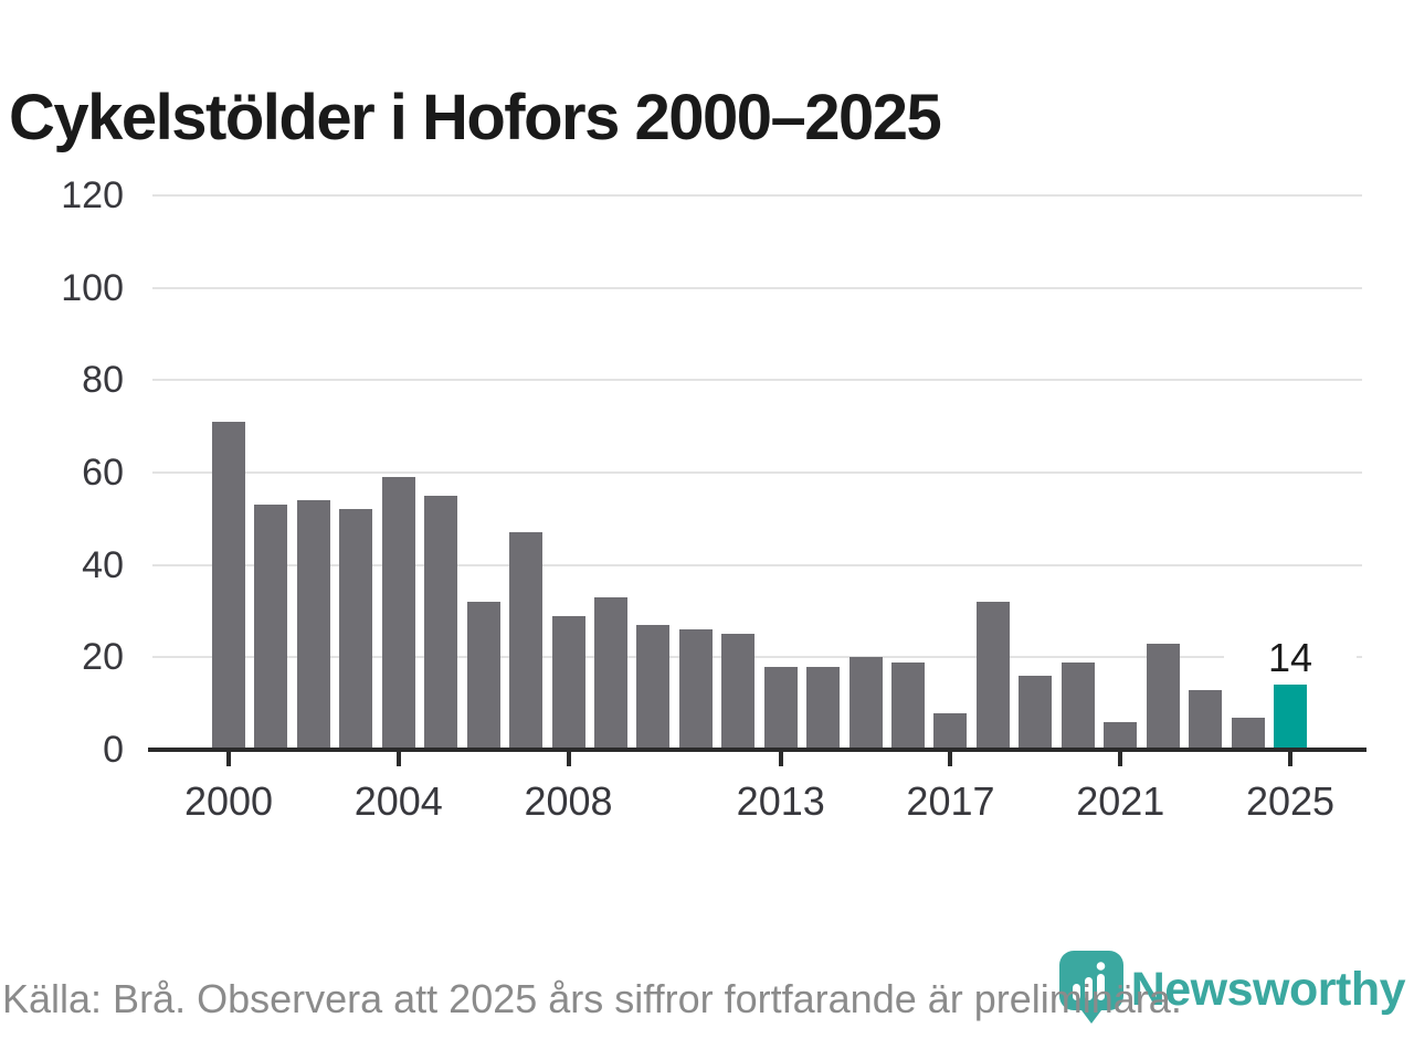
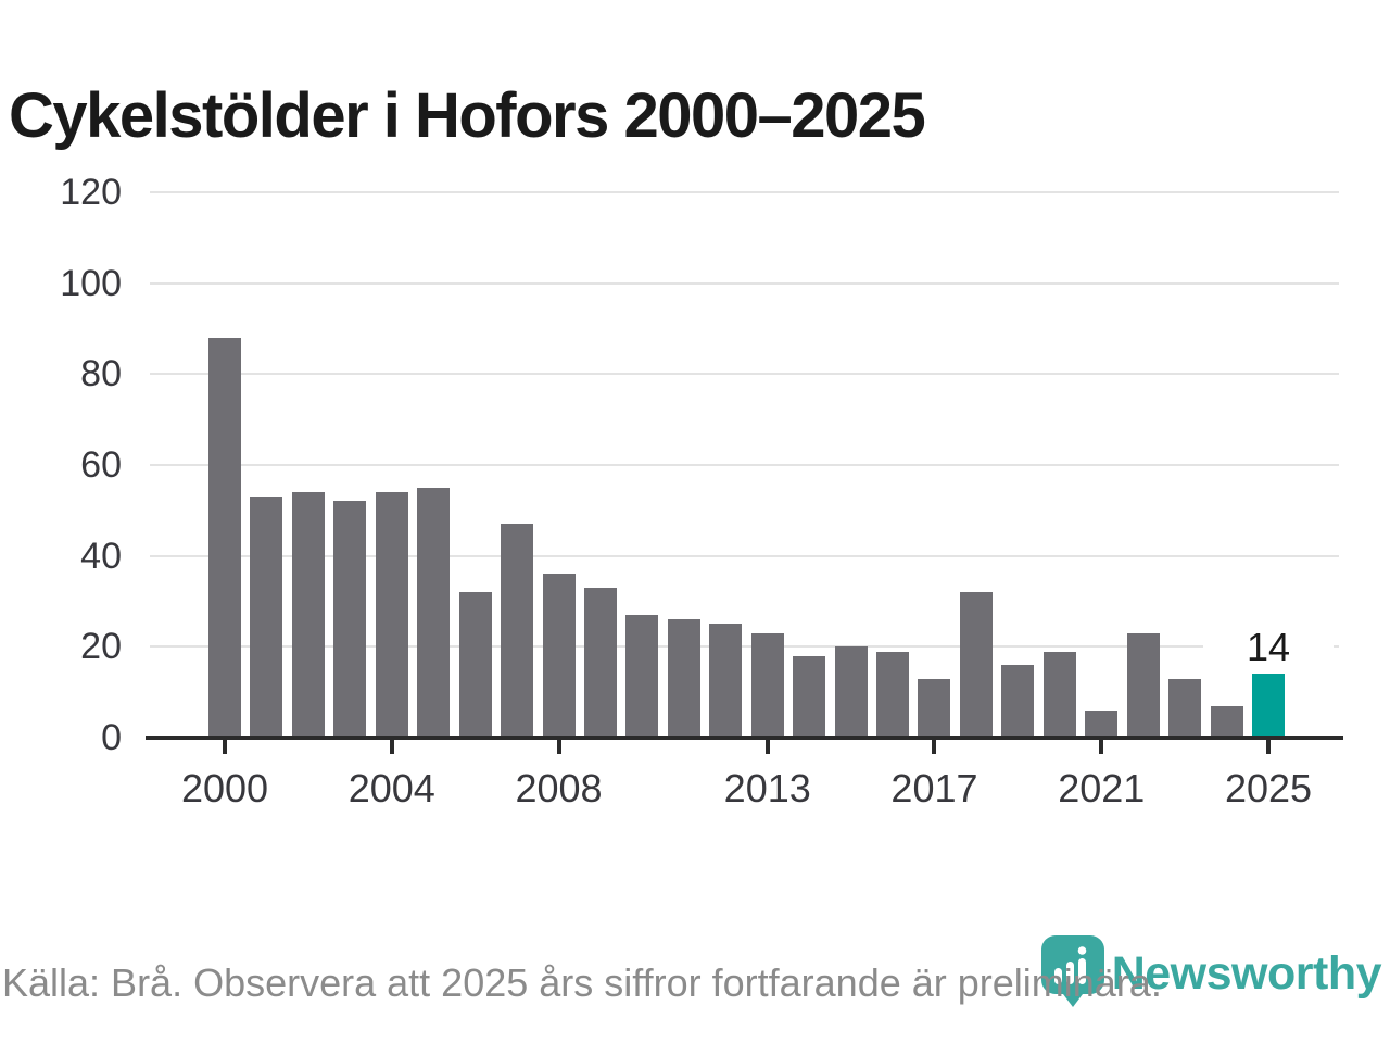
2000: 71 -> 88
2004: 59 -> 54
2008: 29 -> 36
2013: 18 -> 23
2017: 8 -> 13
